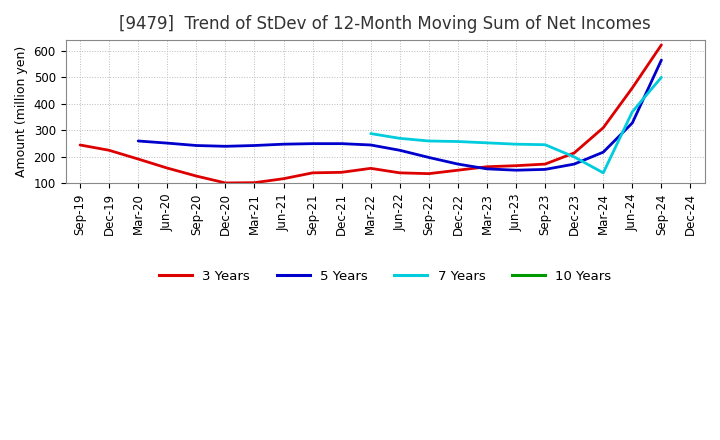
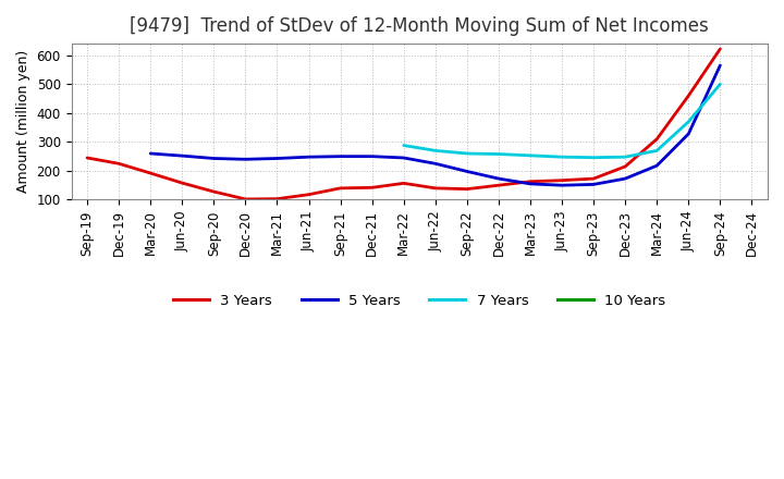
7 Years/Dec-23: 200 -> 248
7 Years/Mar-24: 140 -> 270
